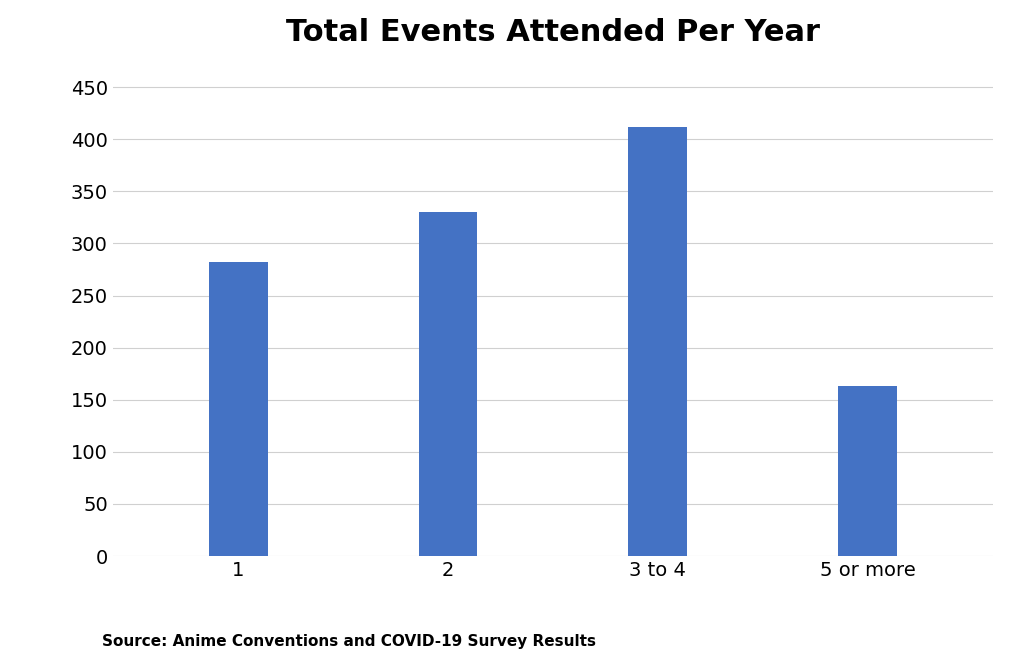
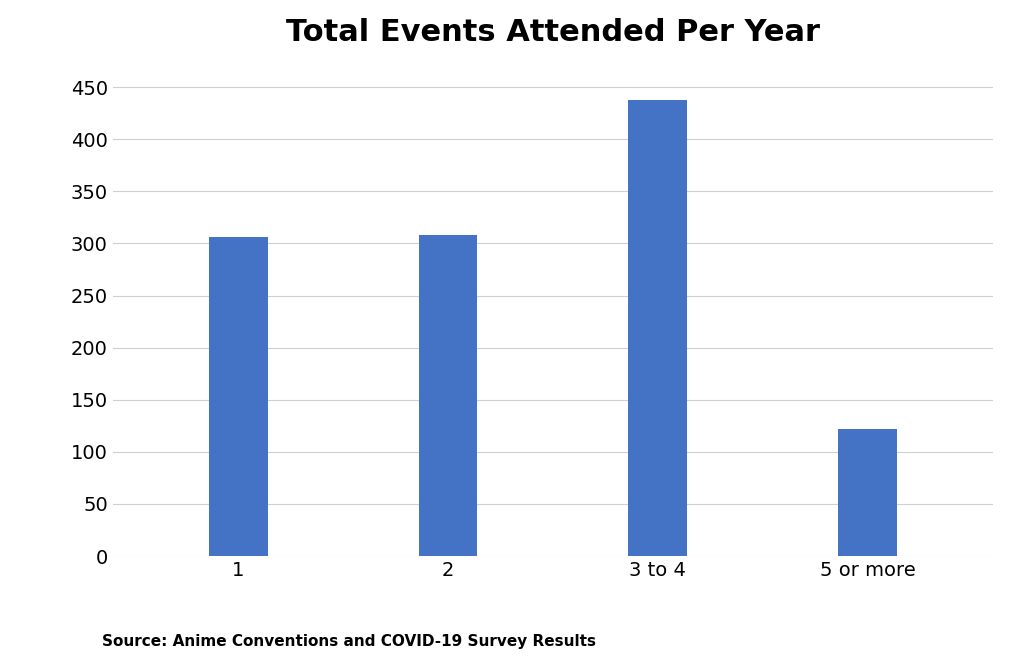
1: 282 -> 306
2: 330 -> 308
3 to 4: 412 -> 438
5 or more: 163 -> 122
